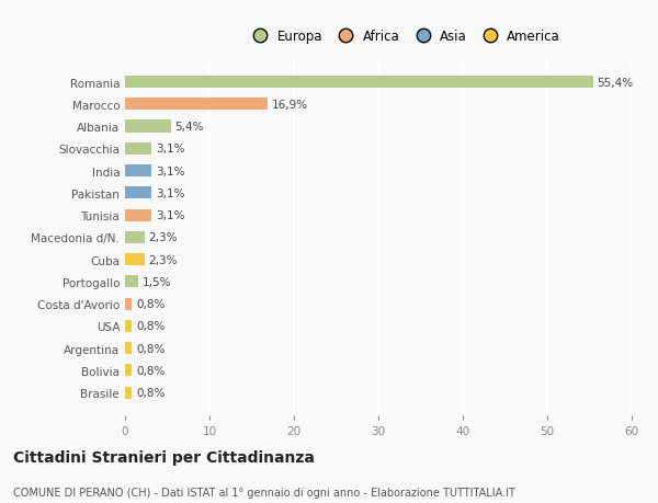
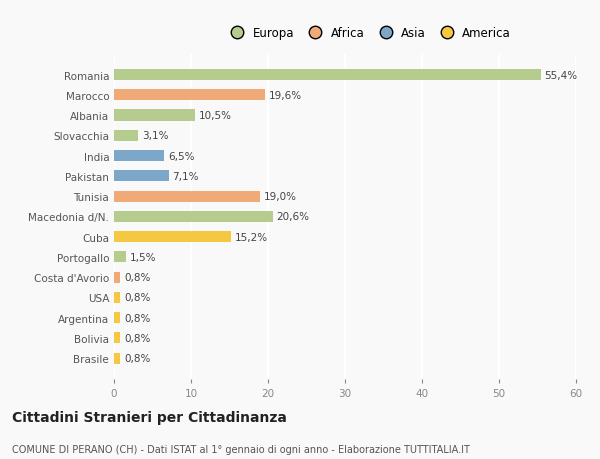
Marocco: 16,9% -> 19,6%
Albania: 5,4% -> 10,5%
India: 3,1% -> 6,5%
Pakistan: 3,1% -> 7,1%
Tunisia: 3,1% -> 19,0%
Macedonia d/N.: 2,3% -> 20,6%
Cuba: 2,3% -> 15,2%
